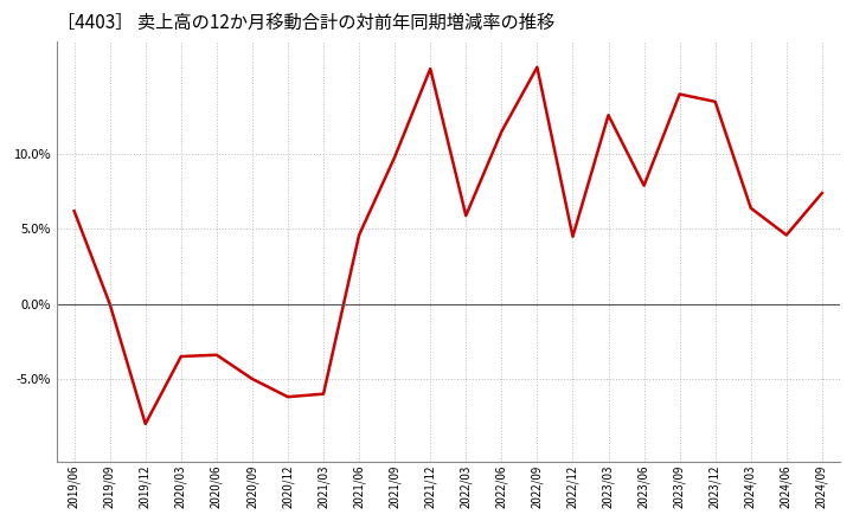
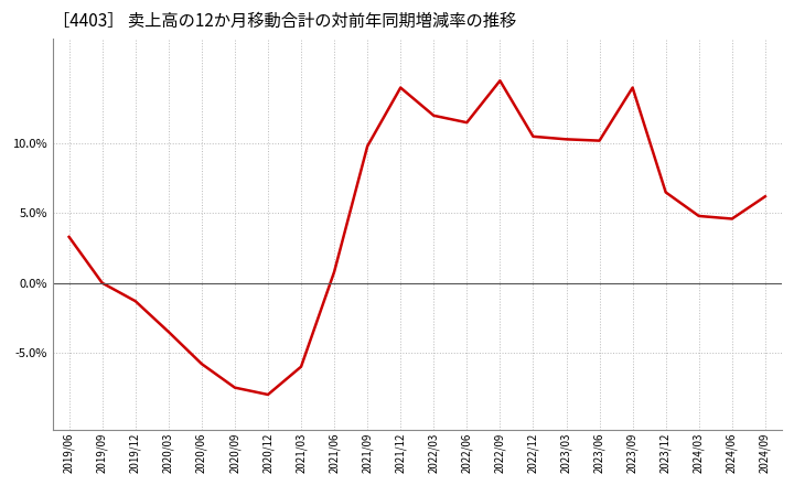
2019/06: 6.2% -> 3.3%
2019/12: -8.0% -> -1.3%
2020/06: -3.4% -> -5.8%
2020/09: -5.0% -> -7.5%
2020/12: -6.2% -> -8.0%
2021/06: 4.6% -> 0.8%
2021/12: 15.7% -> 14.0%
2022/03: 5.9% -> 12.0%
2022/09: 15.8% -> 14.5%
2022/12: 4.5% -> 10.5%
2023/03: 12.6% -> 10.3%
2023/06: 7.9% -> 10.2%
2023/12: 13.5% -> 6.5%
2024/03: 6.4% -> 4.8%
2024/09: 7.4% -> 6.2%
